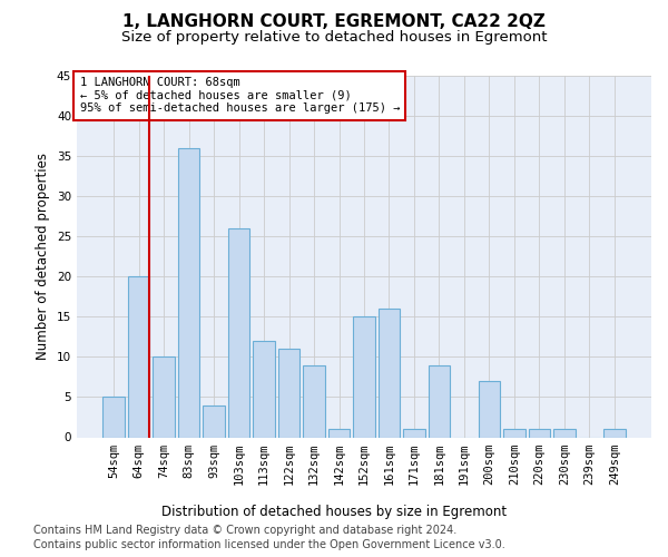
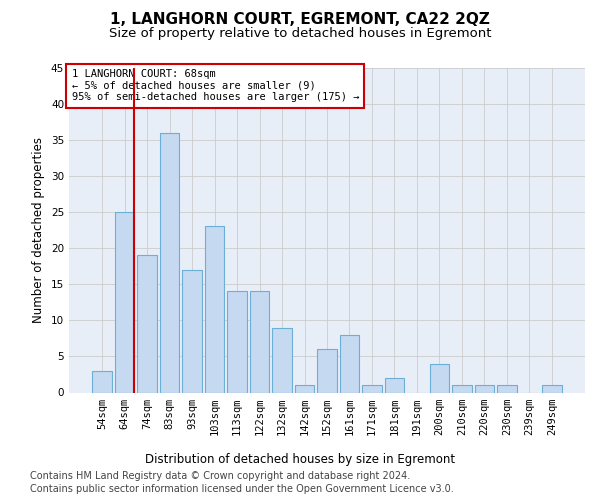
54sqm: 5 -> 3
64sqm: 20 -> 25
74sqm: 10 -> 19
93sqm: 4 -> 17
103sqm: 26 -> 23
113sqm: 12 -> 14
122sqm: 11 -> 14
152sqm: 15 -> 6
161sqm: 16 -> 8
181sqm: 9 -> 2
200sqm: 7 -> 4
